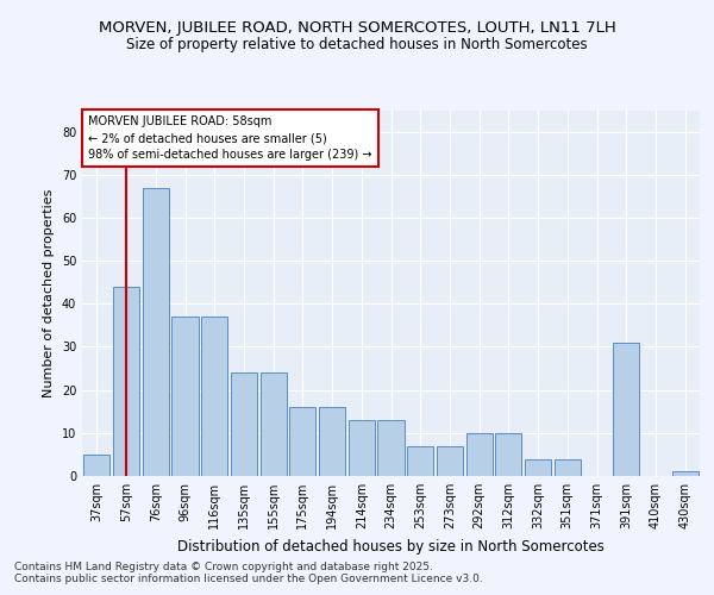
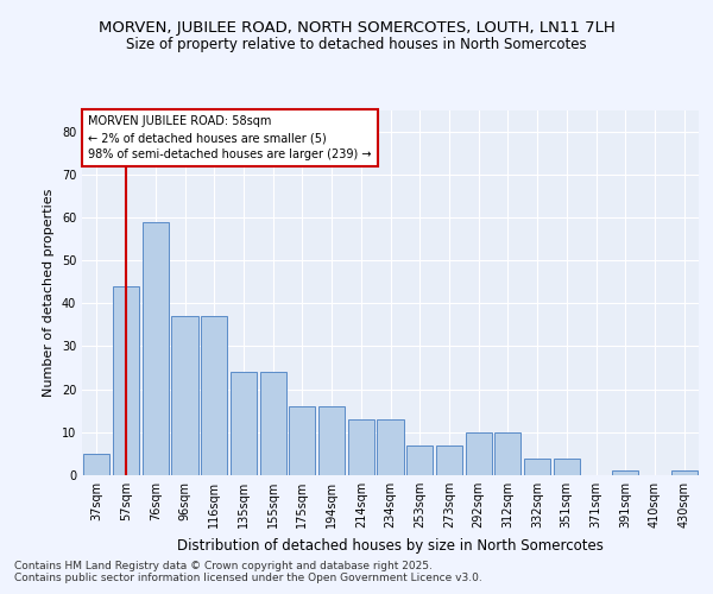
76sqm: 67 -> 59
391sqm: 31 -> 1
